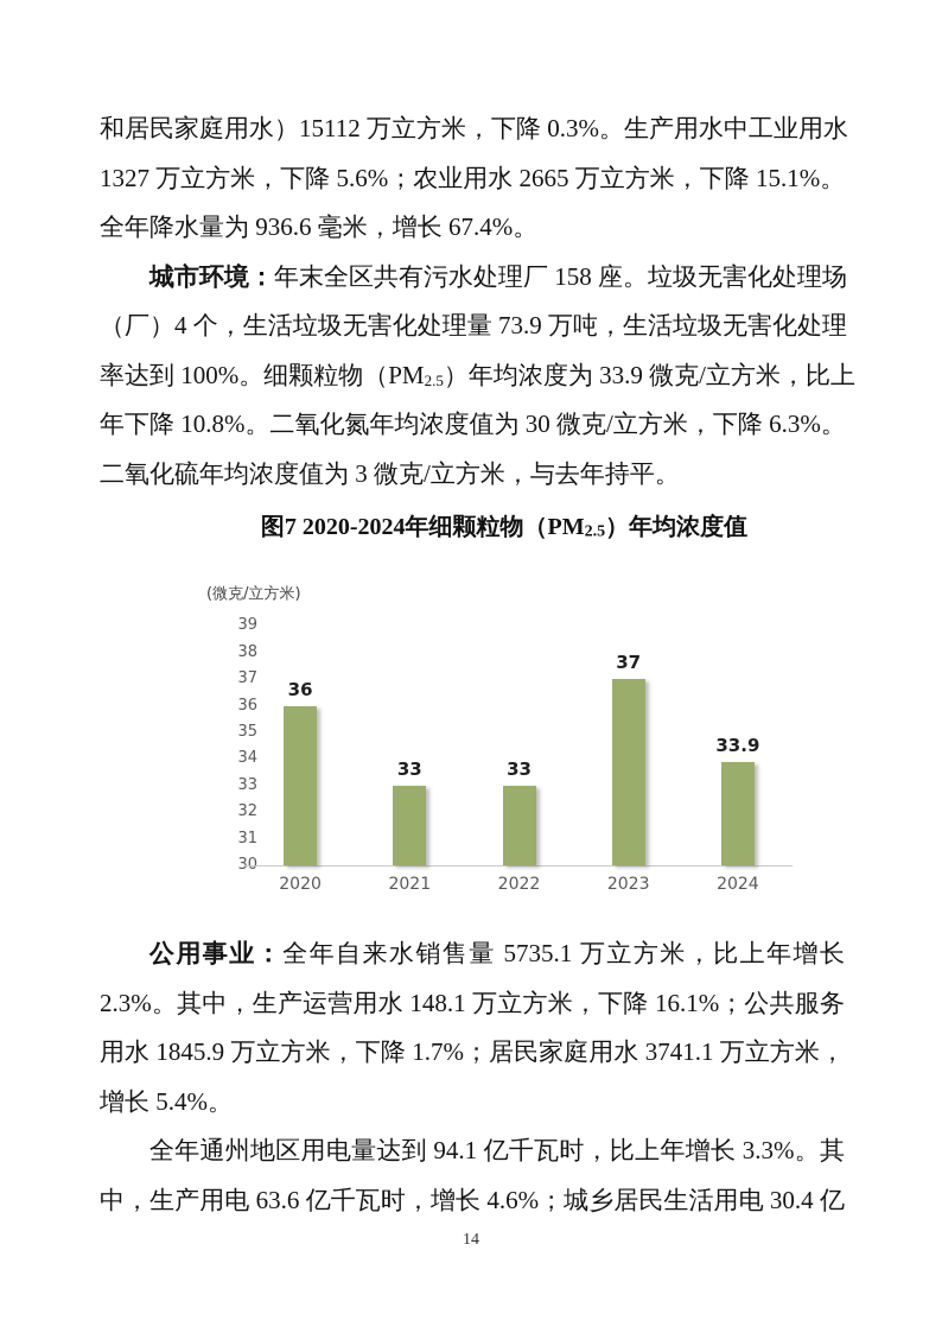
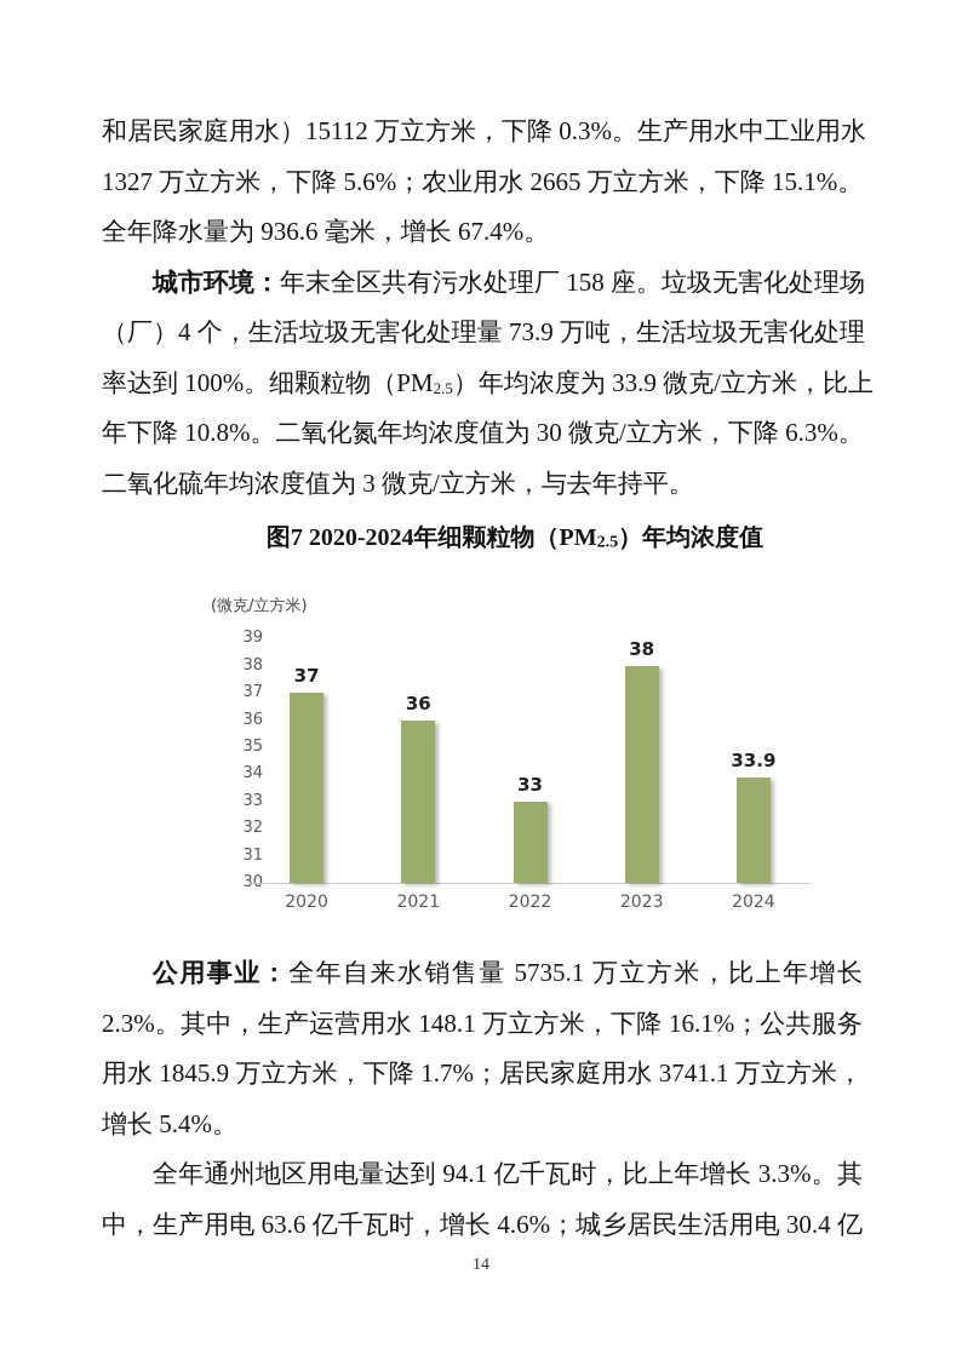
2020: 36 -> 37
2021: 33 -> 36
2023: 37 -> 38
